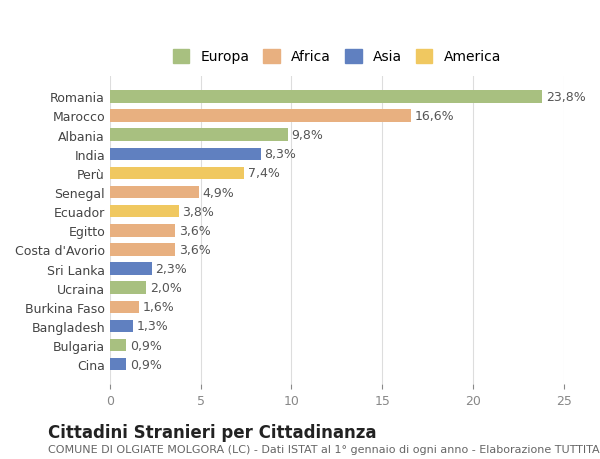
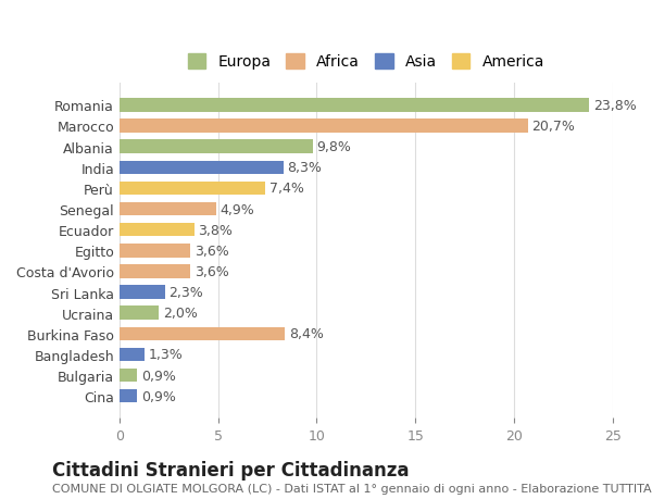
Marocco: 16,6% -> 20,7%
Burkina Faso: 1,6% -> 8,4%
